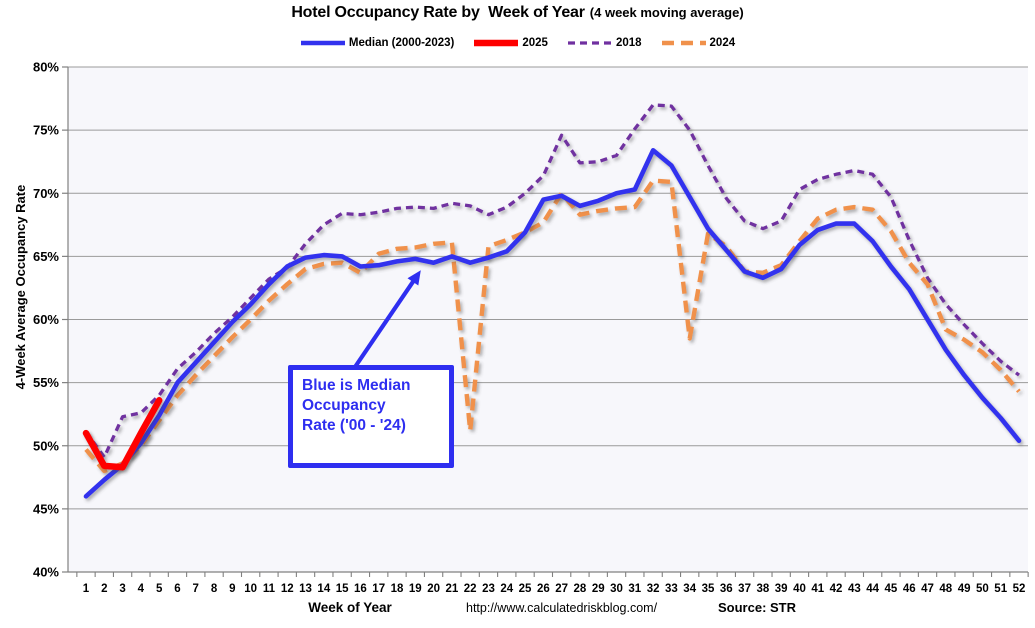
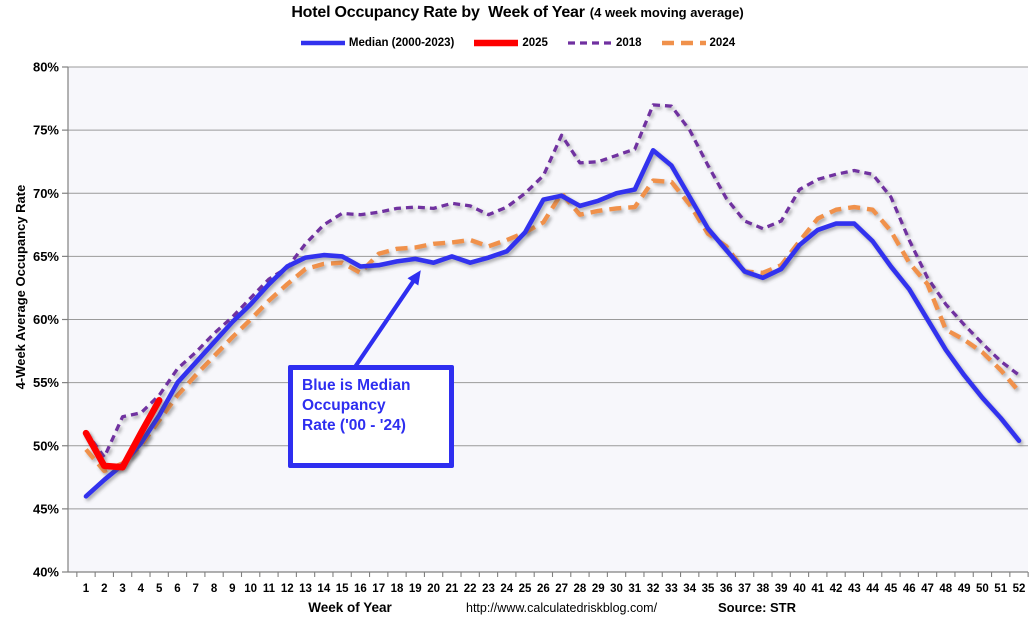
2024/22: 51.2% -> 66.3%
2018/31: 75.1% -> 73.5%
2024/34: 58.5% -> 69.1%
